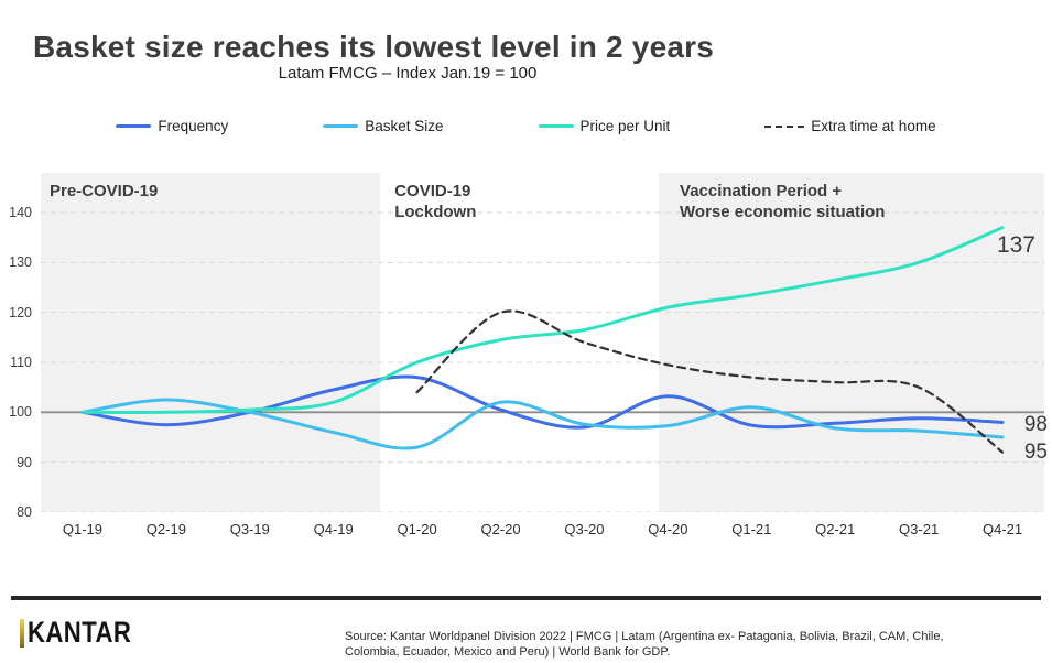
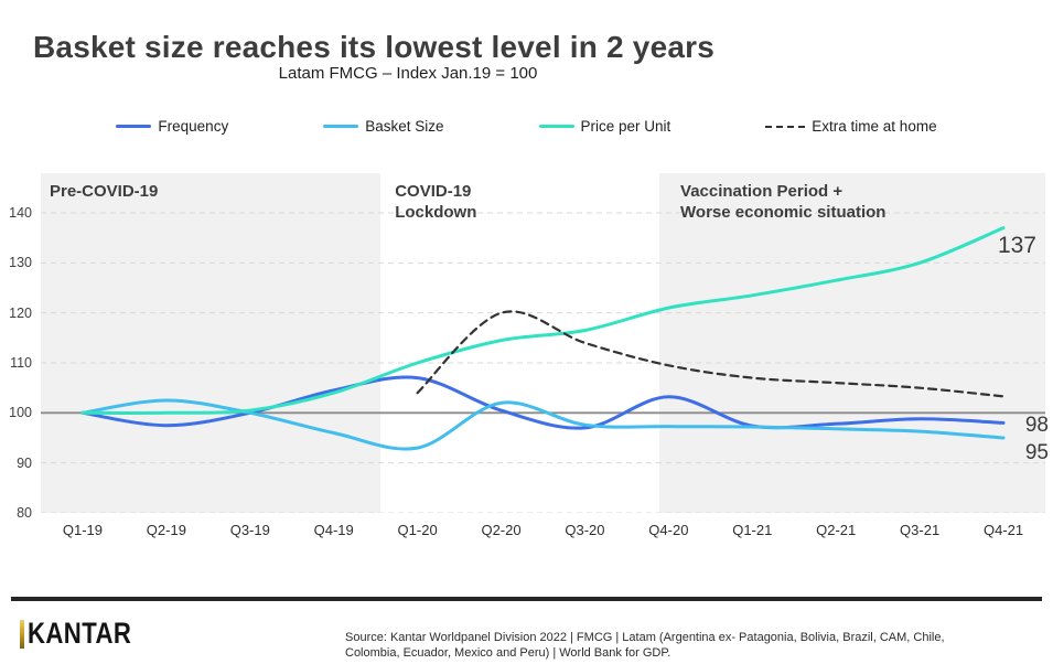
Price per Unit/Q4-19: 102 -> 104
Basket Size/Q1-21: 101 -> 97
Extra time at home/Q4-21: 92 -> 103
